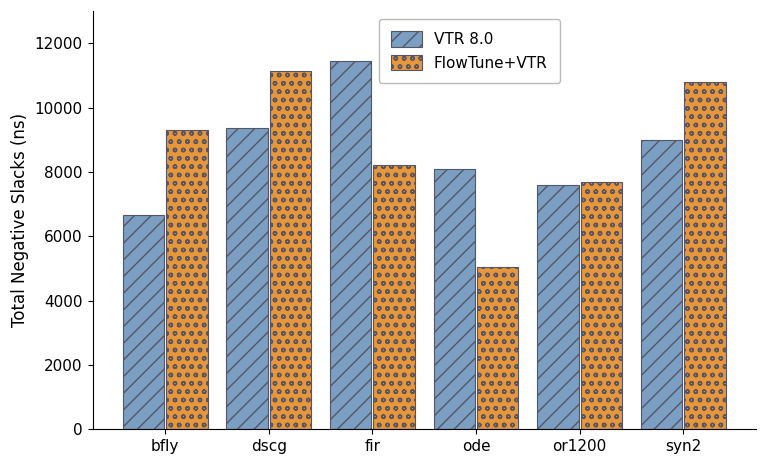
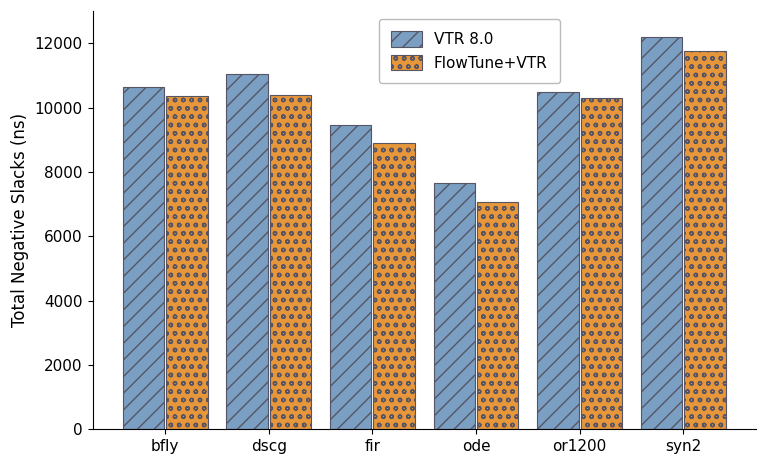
VTR 8.0/bfly: 6650 -> 10650
FlowTune+VTR/bfly: 9300 -> 10350
VTR 8.0/dscg: 9350 -> 11050
FlowTune+VTR/dscg: 11150 -> 10400
VTR 8.0/fir: 11450 -> 9450
FlowTune+VTR/fir: 8200 -> 8900
VTR 8.0/ode: 8100 -> 7650
FlowTune+VTR/ode: 5050 -> 7050
VTR 8.0/or1200: 7600 -> 10500
FlowTune+VTR/or1200: 7700 -> 10300
VTR 8.0/syn2: 9000 -> 12200
FlowTune+VTR/syn2: 10800 -> 11750
